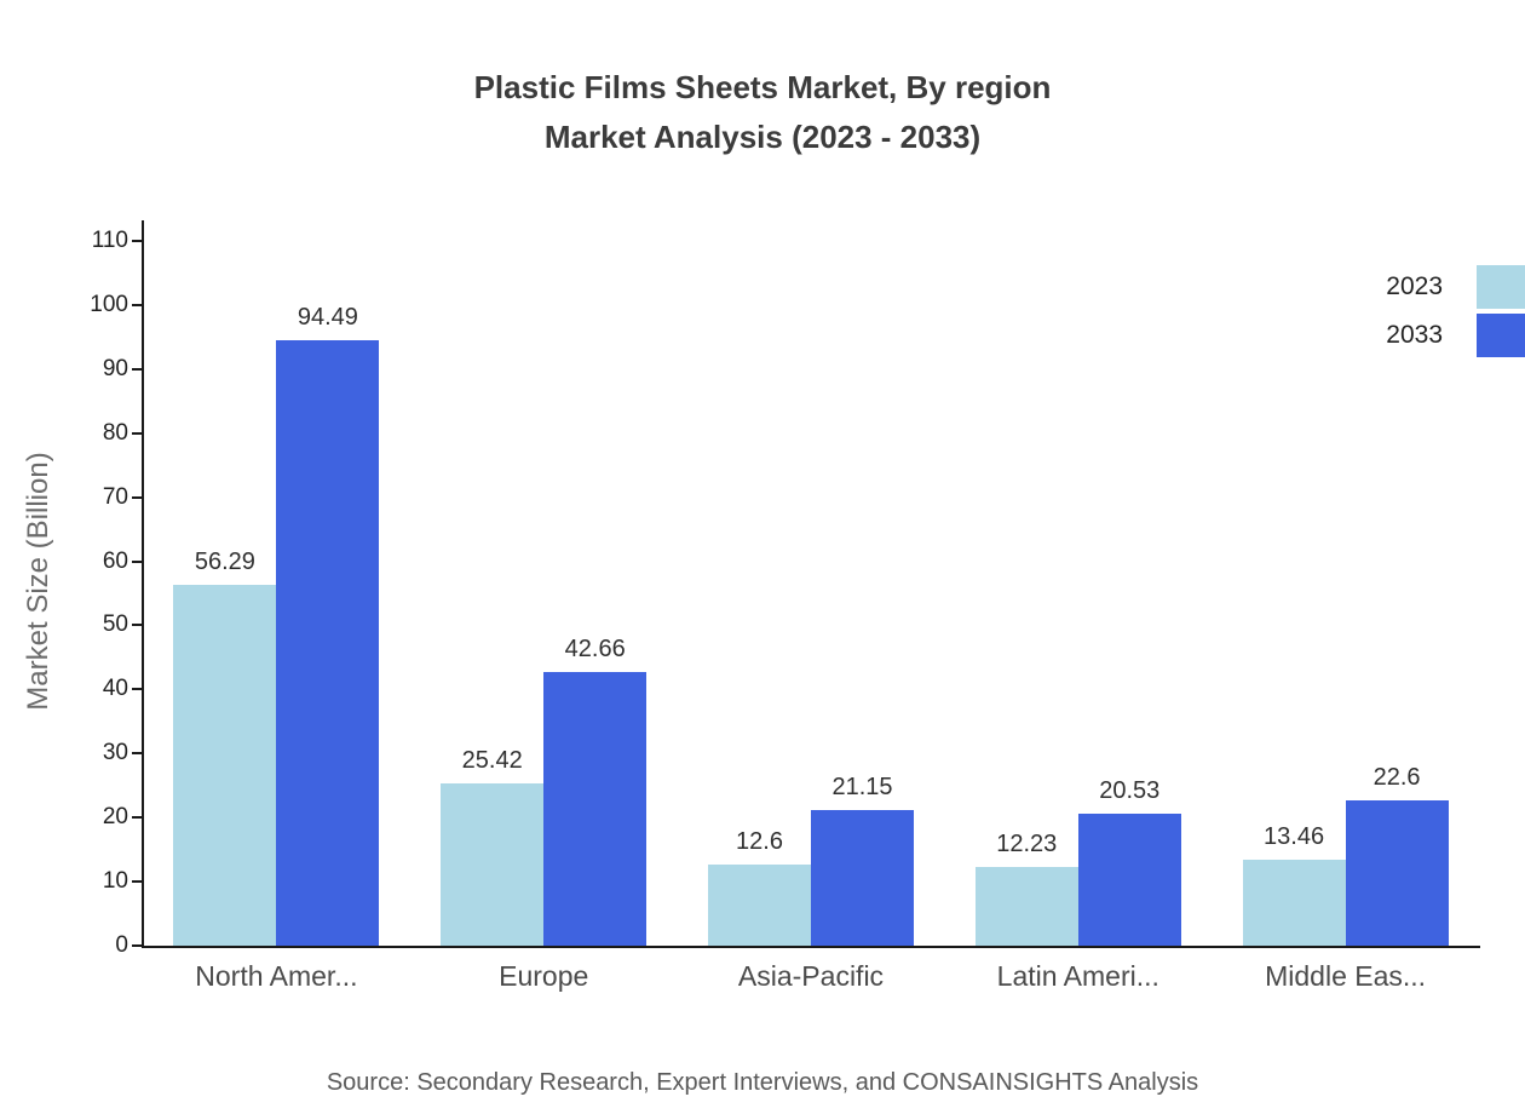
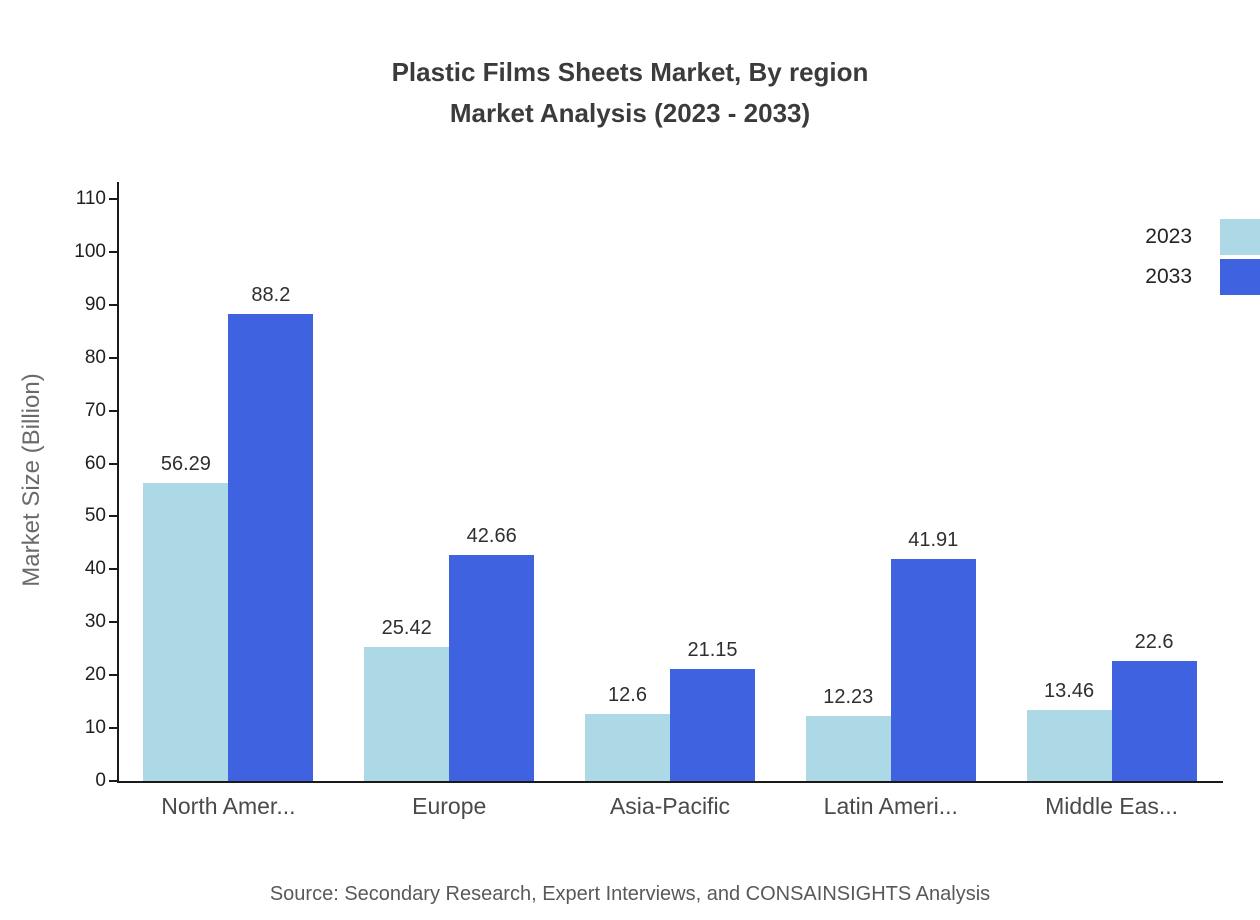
2033/North Amer...: 94.49 -> 88.2
2033/Latin Ameri...: 20.53 -> 41.91
